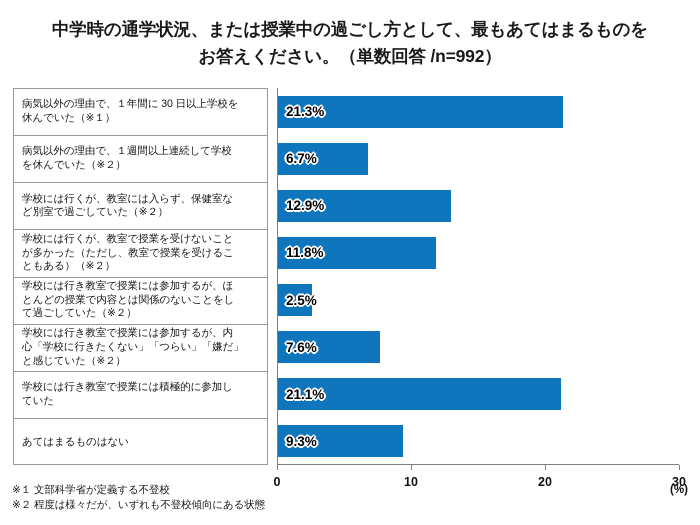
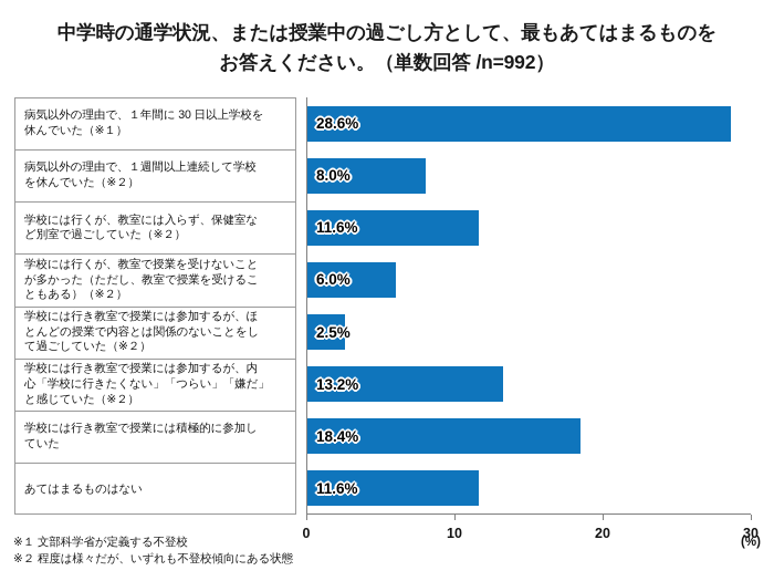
病気以外の理由で、１年間に 30 日以上学校を休んでいた（※１）: 21.3% -> 28.6%
病気以外の理由で、１週間以上連続して学校を休んでいた（※２）: 6.7% -> 8.0%
学校には行くが、教室には入らず、保健室など別室で過ごしていた（※２）: 12.9% -> 11.6%
学校には行くが、教室で授業を受けないことが多かった（ただし、教室で授業を受けることもある）（※２）: 11.8% -> 6.0%
学校には行き教室で授業には参加するが、内心「学校に行きたくない」「つらい」「嫌だ」と感じていた（※２）: 7.6% -> 13.2%
学校には行き教室で授業には積極的に参加していた: 21.1% -> 18.4%
あてはまるものはない: 9.3% -> 11.6%
